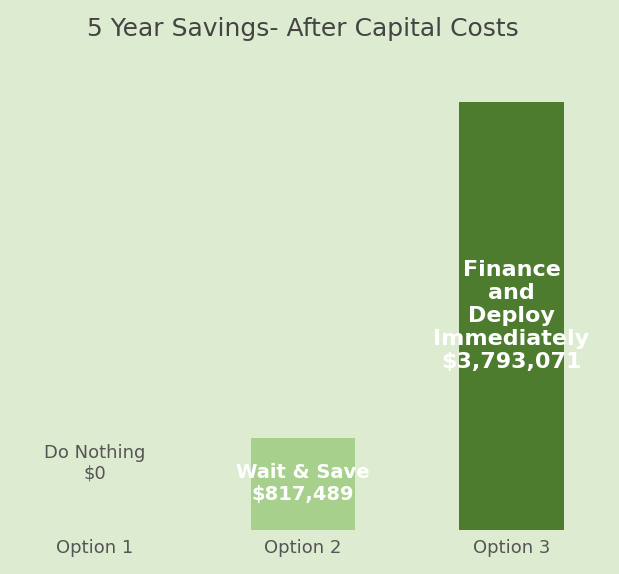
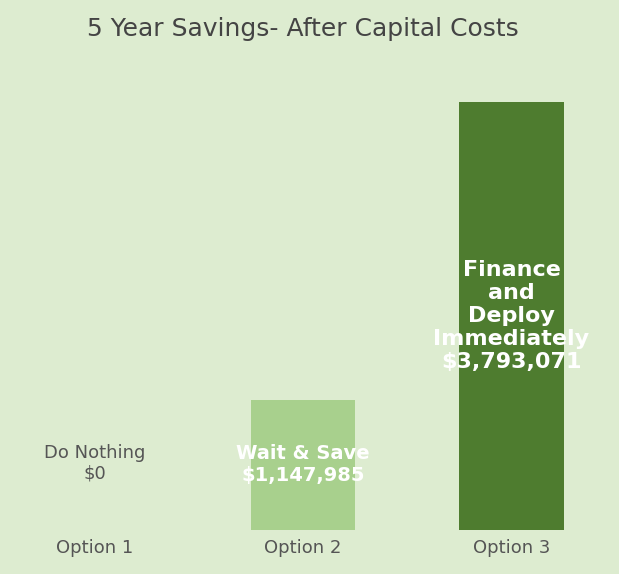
Option 2: $817,489 -> $1,147,985
